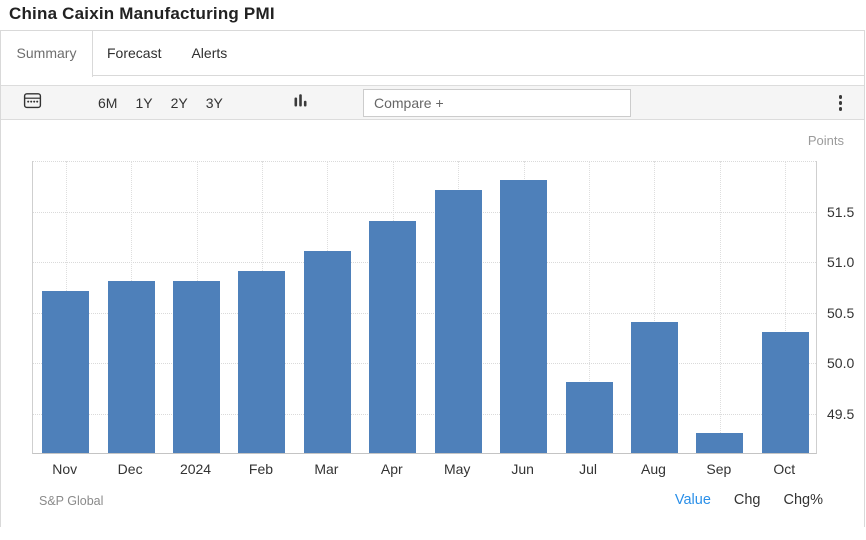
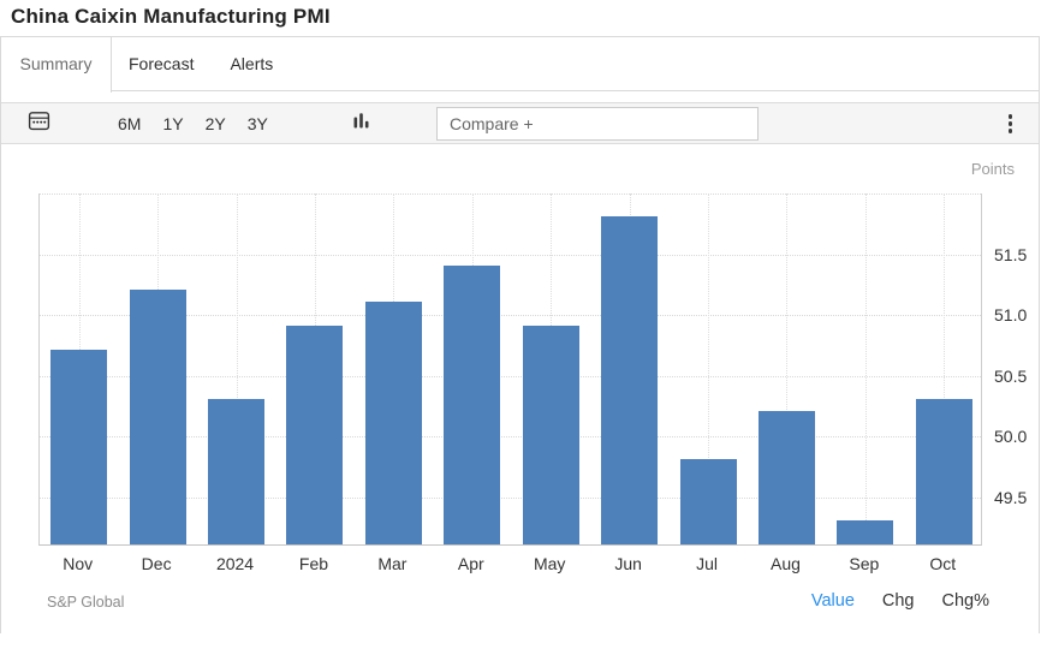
Dec: 50.8 -> 51.2
2024: 50.8 -> 50.3
May: 51.7 -> 50.9
Aug: 50.4 -> 50.2
